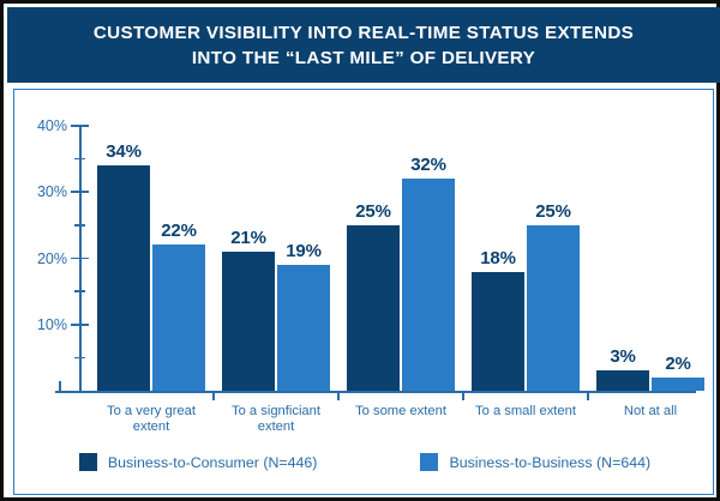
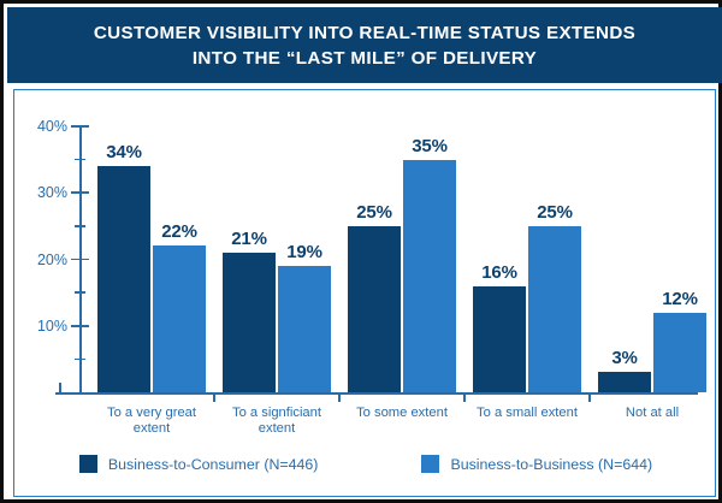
Business-to-Business (N=644)/To some extent: 32% -> 35%
Business-to-Consumer (N=446)/To a small extent: 18% -> 16%
Business-to-Business (N=644)/Not at all: 2% -> 12%
